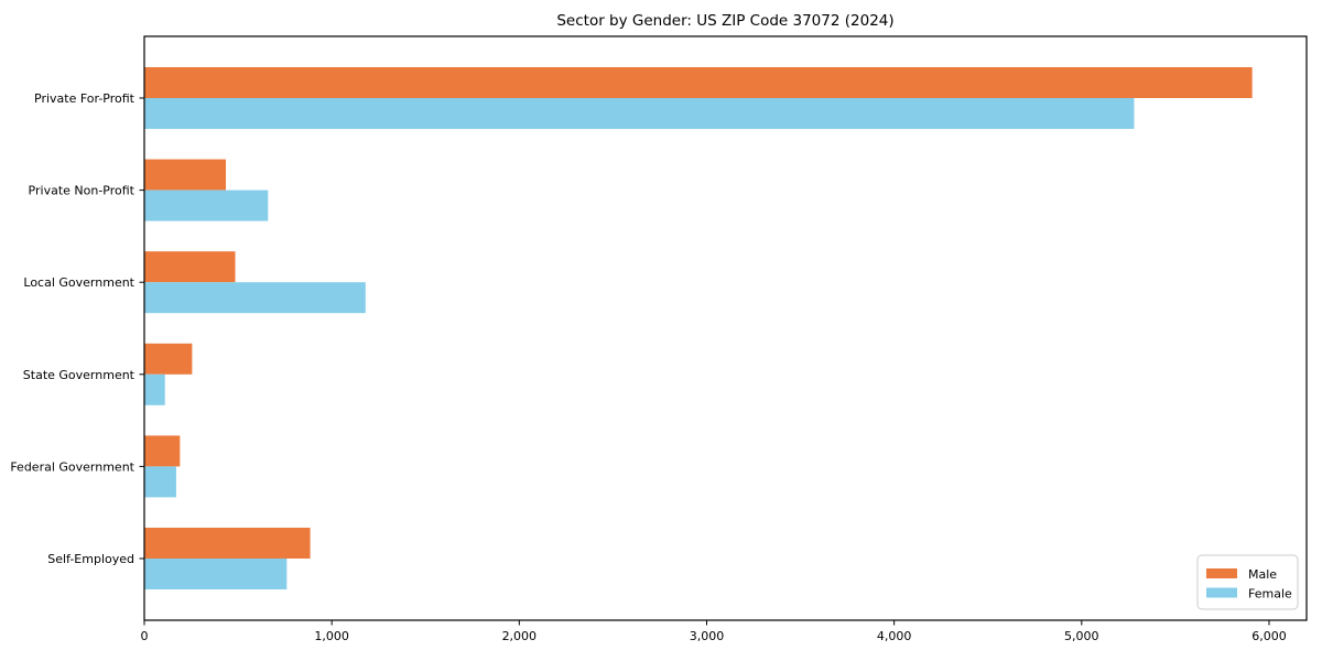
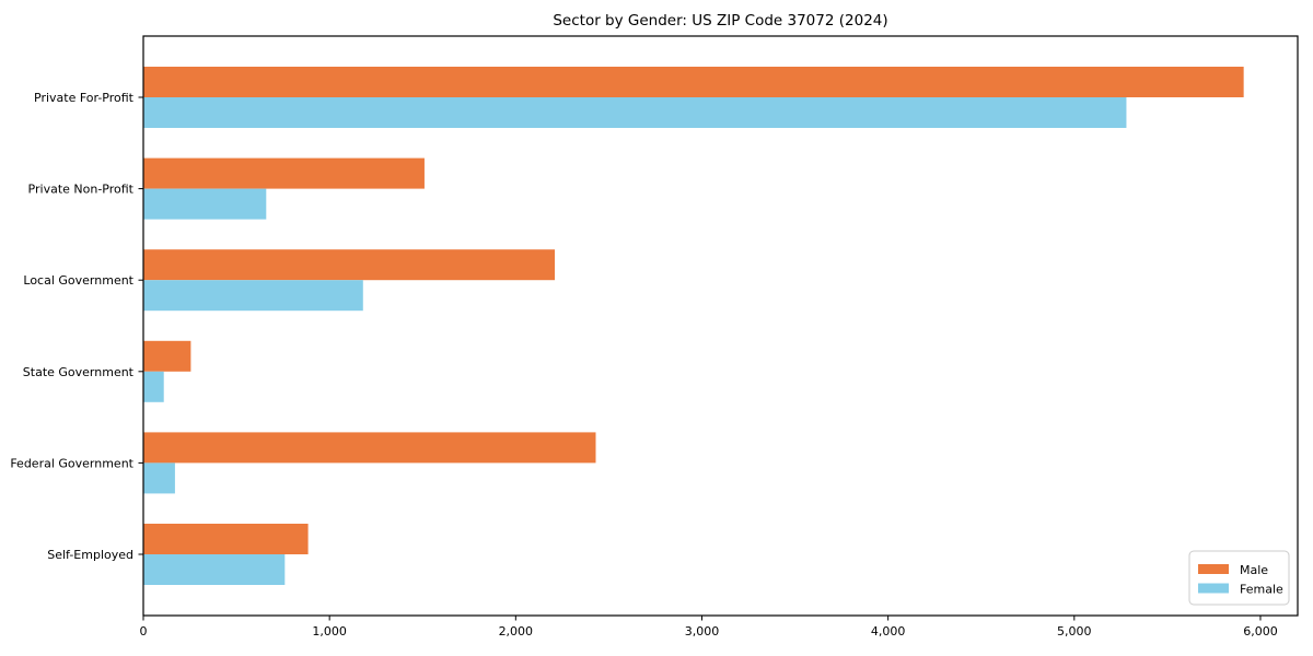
Male/Private Non-Profit: 440 -> 1510
Male/Local Government: 480 -> 2210
Male/Federal Government: 190 -> 2430
